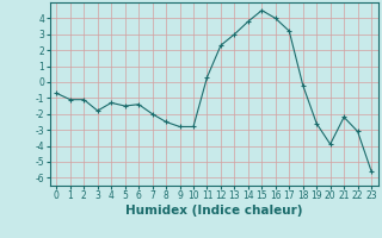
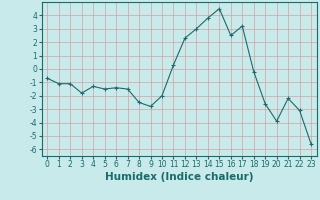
7: -2.0 -> -1.5
10: -2.8 -> -2.0
16: 4.0 -> 2.5
